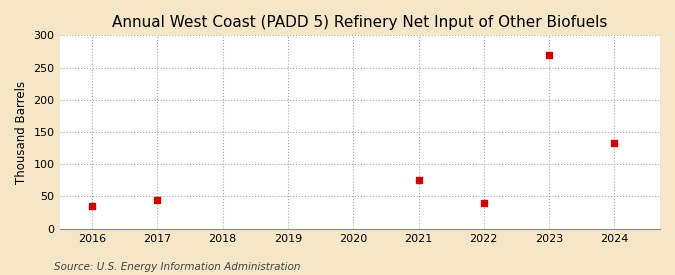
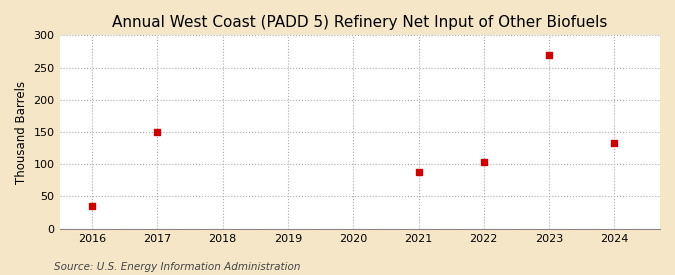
2017: 45 -> 150
2021: 75 -> 88
2022: 40 -> 104
